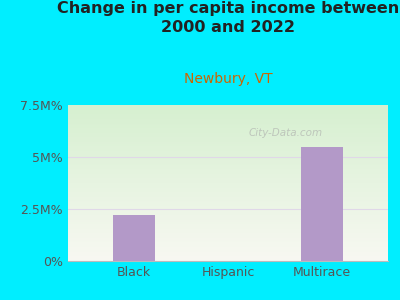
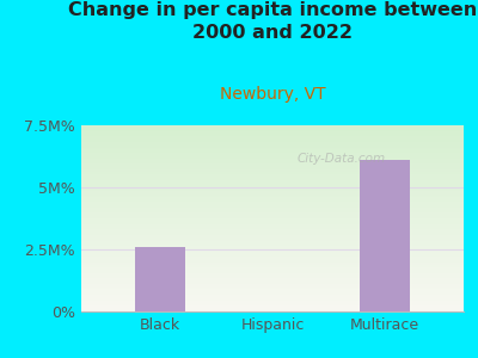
Black: 2.2M% -> 2.6M%
Multirace: 5.5M% -> 6.1M%
